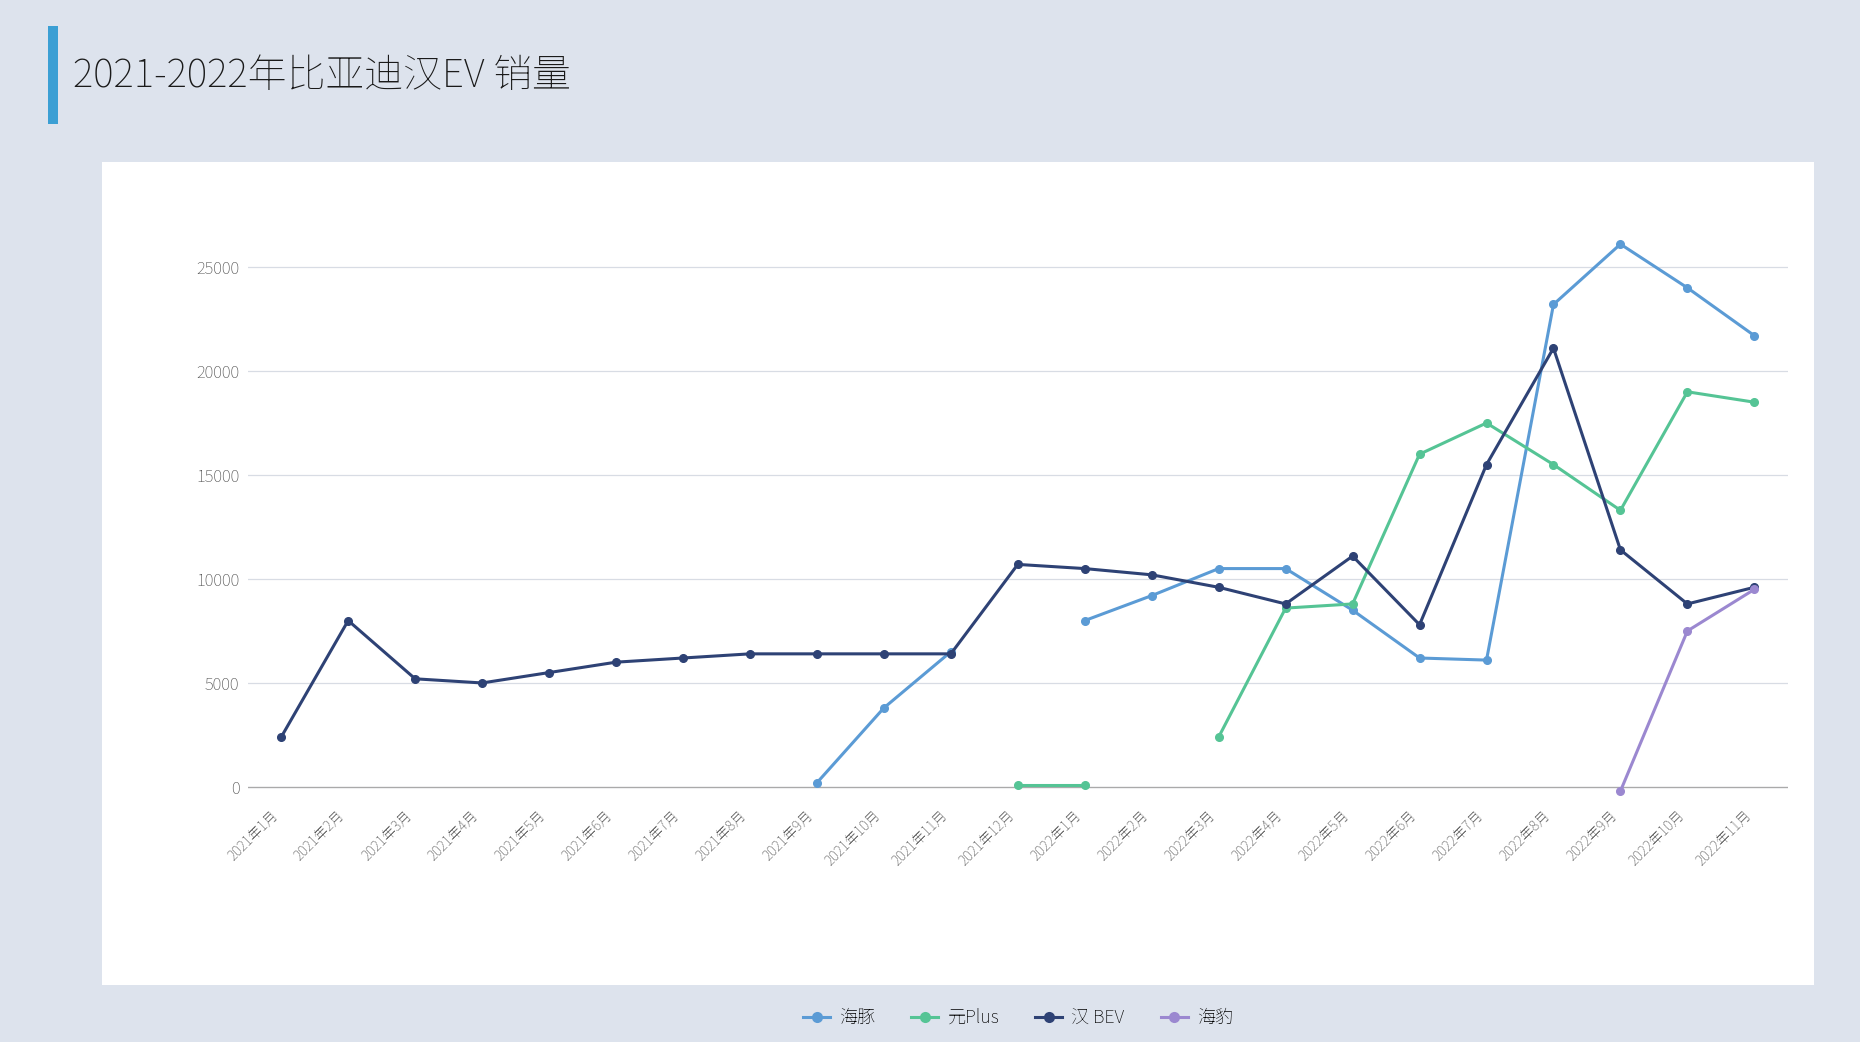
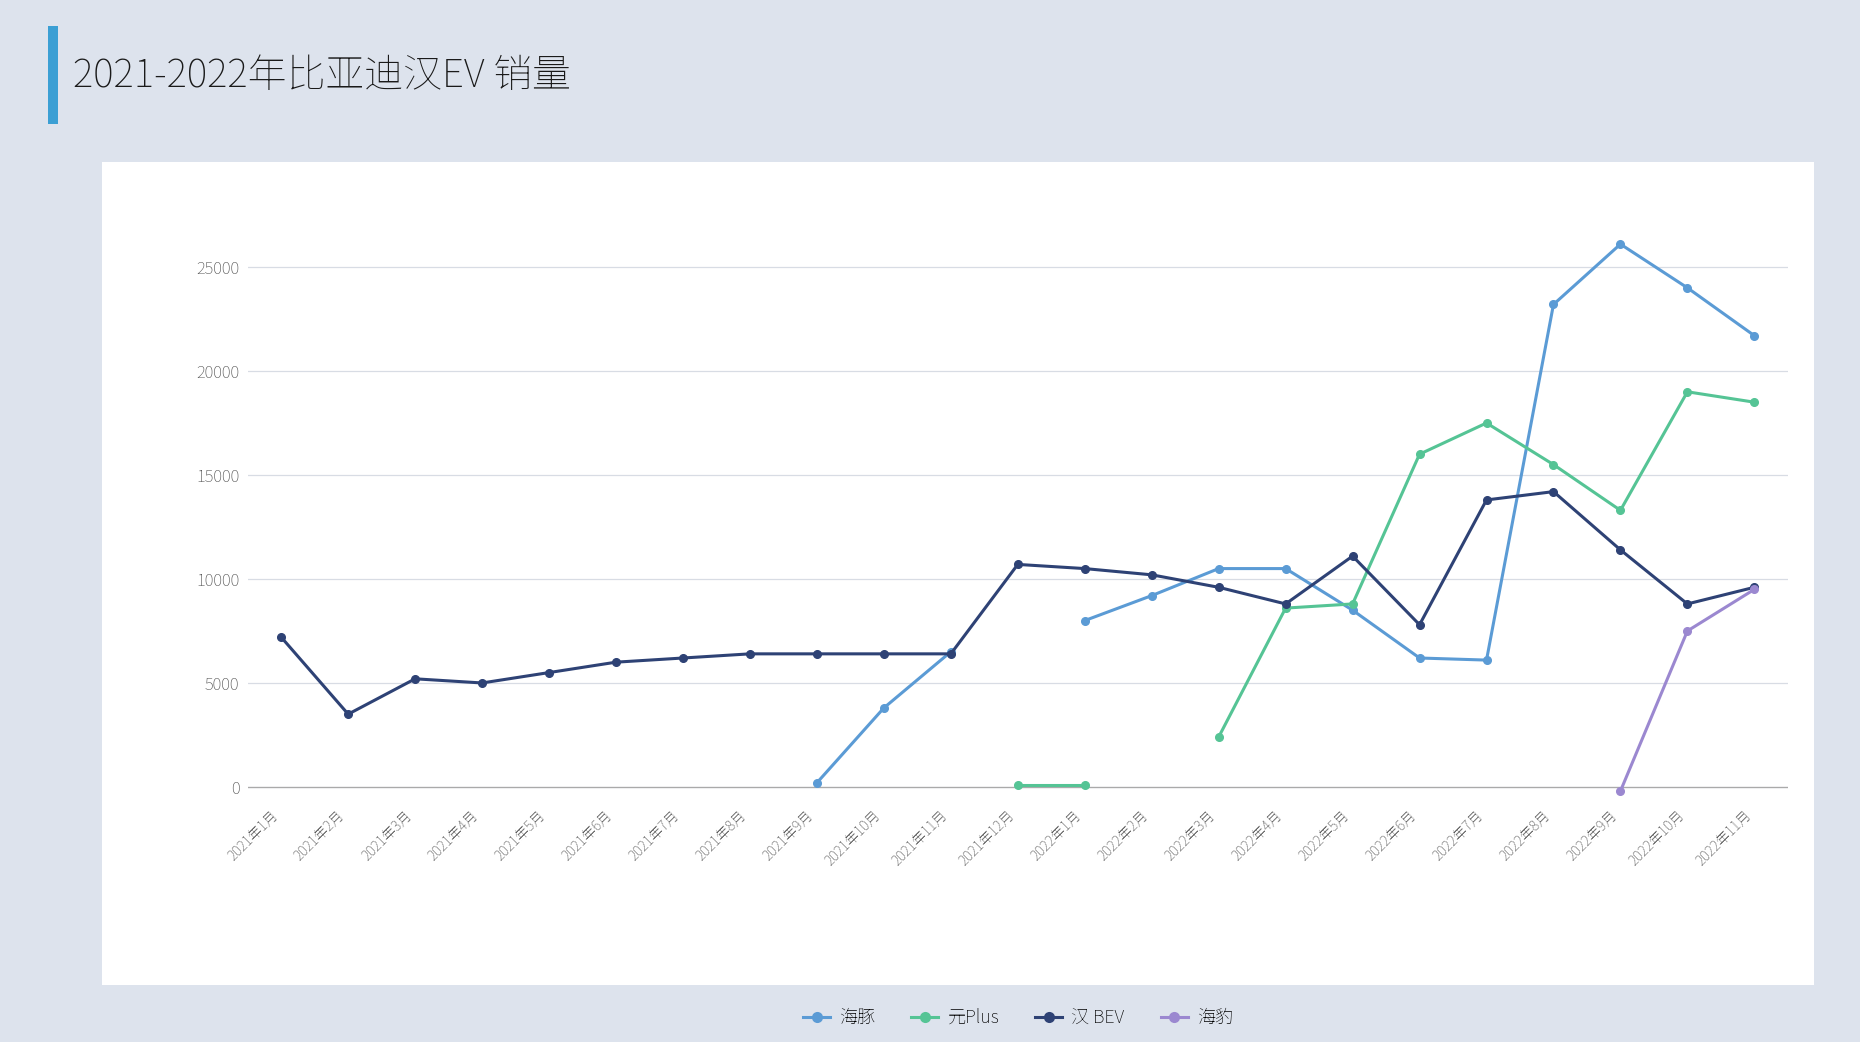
汉 BEV/2021年1月: 2400 -> 7200
汉 BEV/2021年2月: 8000 -> 3500
汉 BEV/2022年7月: 15500 -> 13800
汉 BEV/2022年8月: 21100 -> 14200
